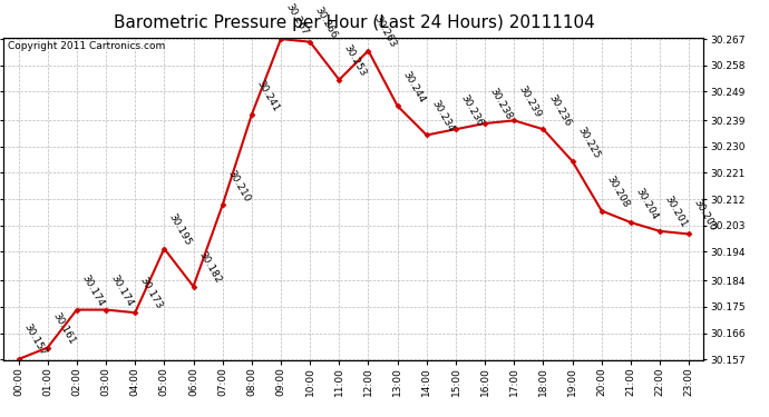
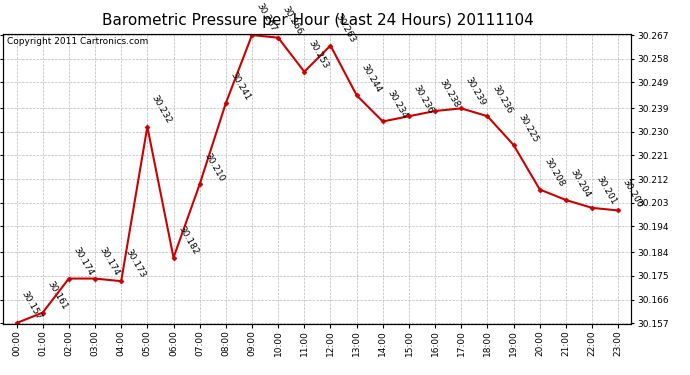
05:00: 30.195 -> 30.232
